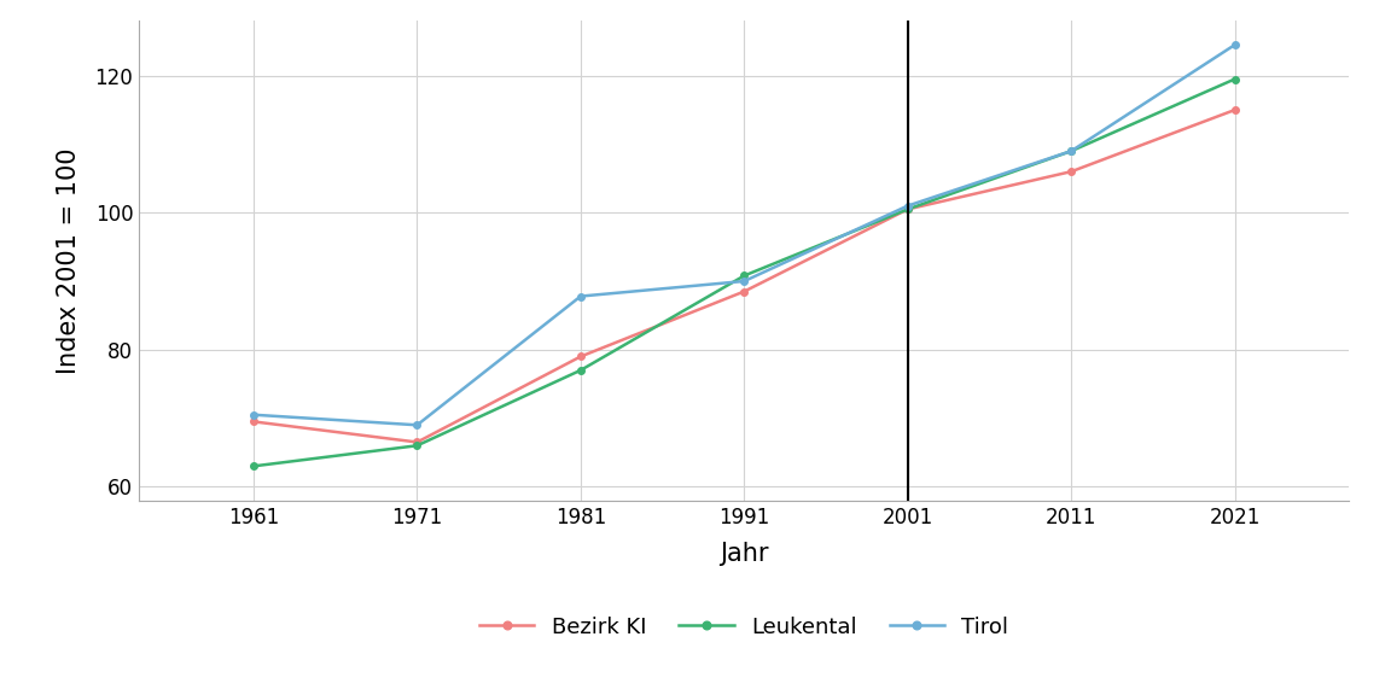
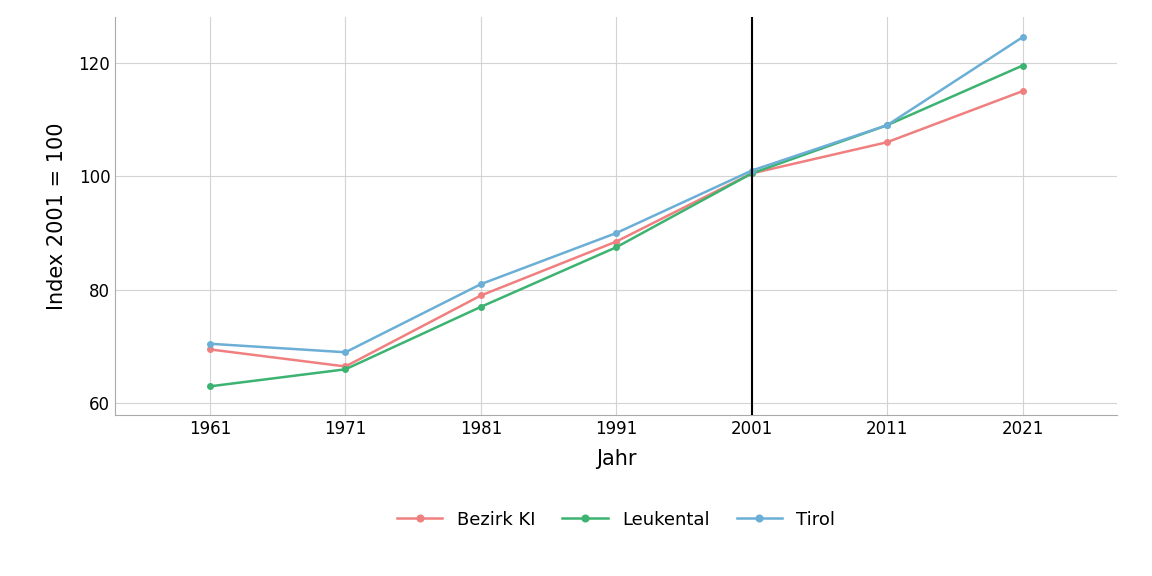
Tirol/1981: 87.8 -> 81.0
Leukental/1991: 90.8 -> 87.5
